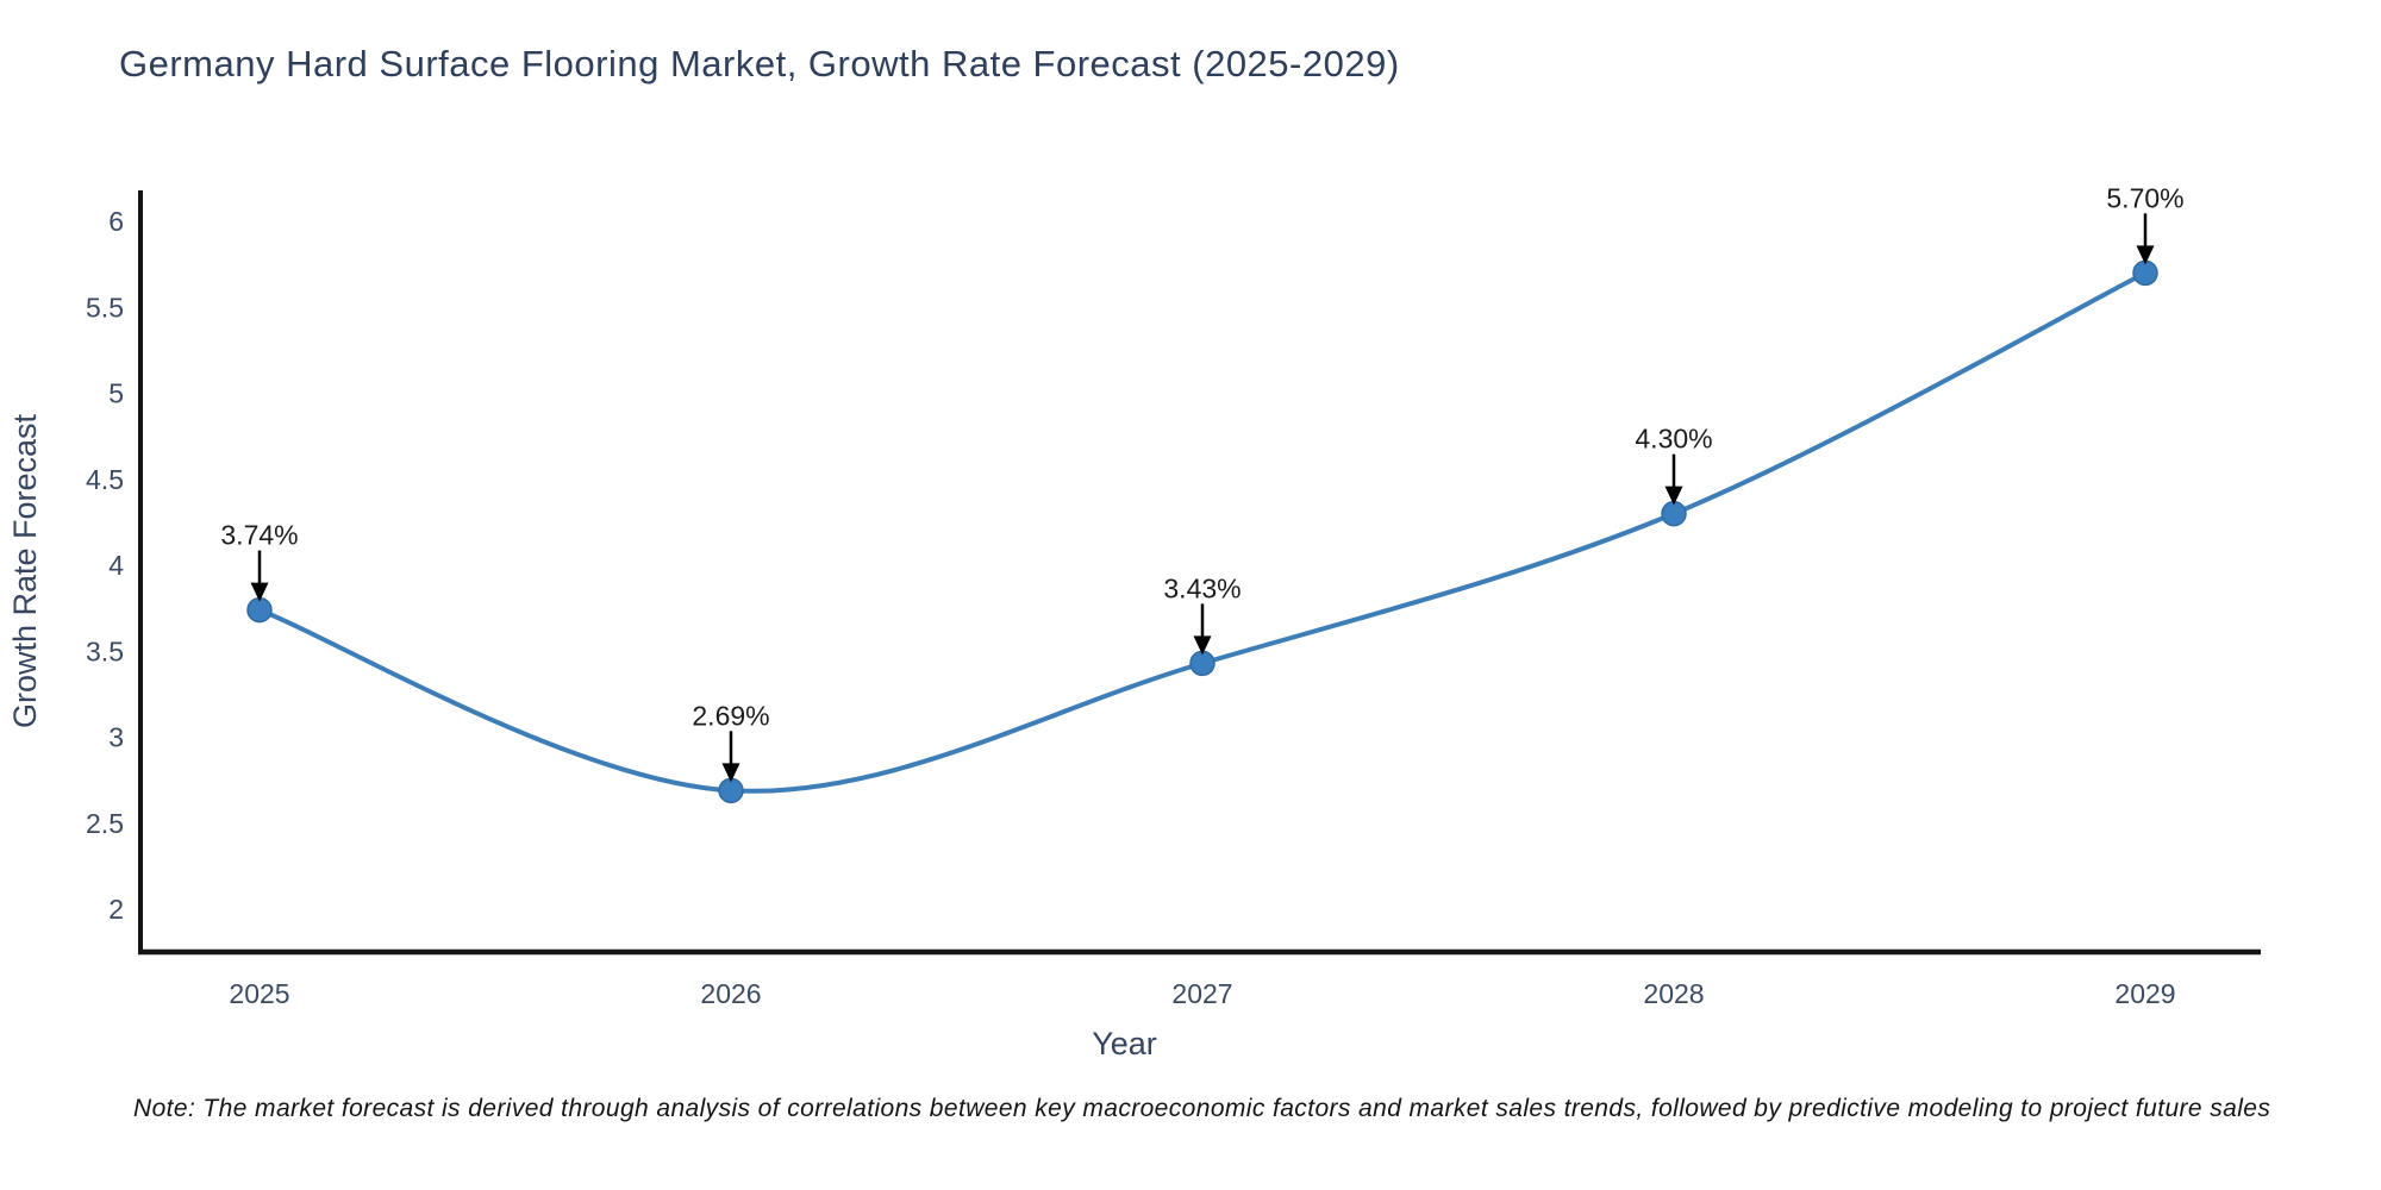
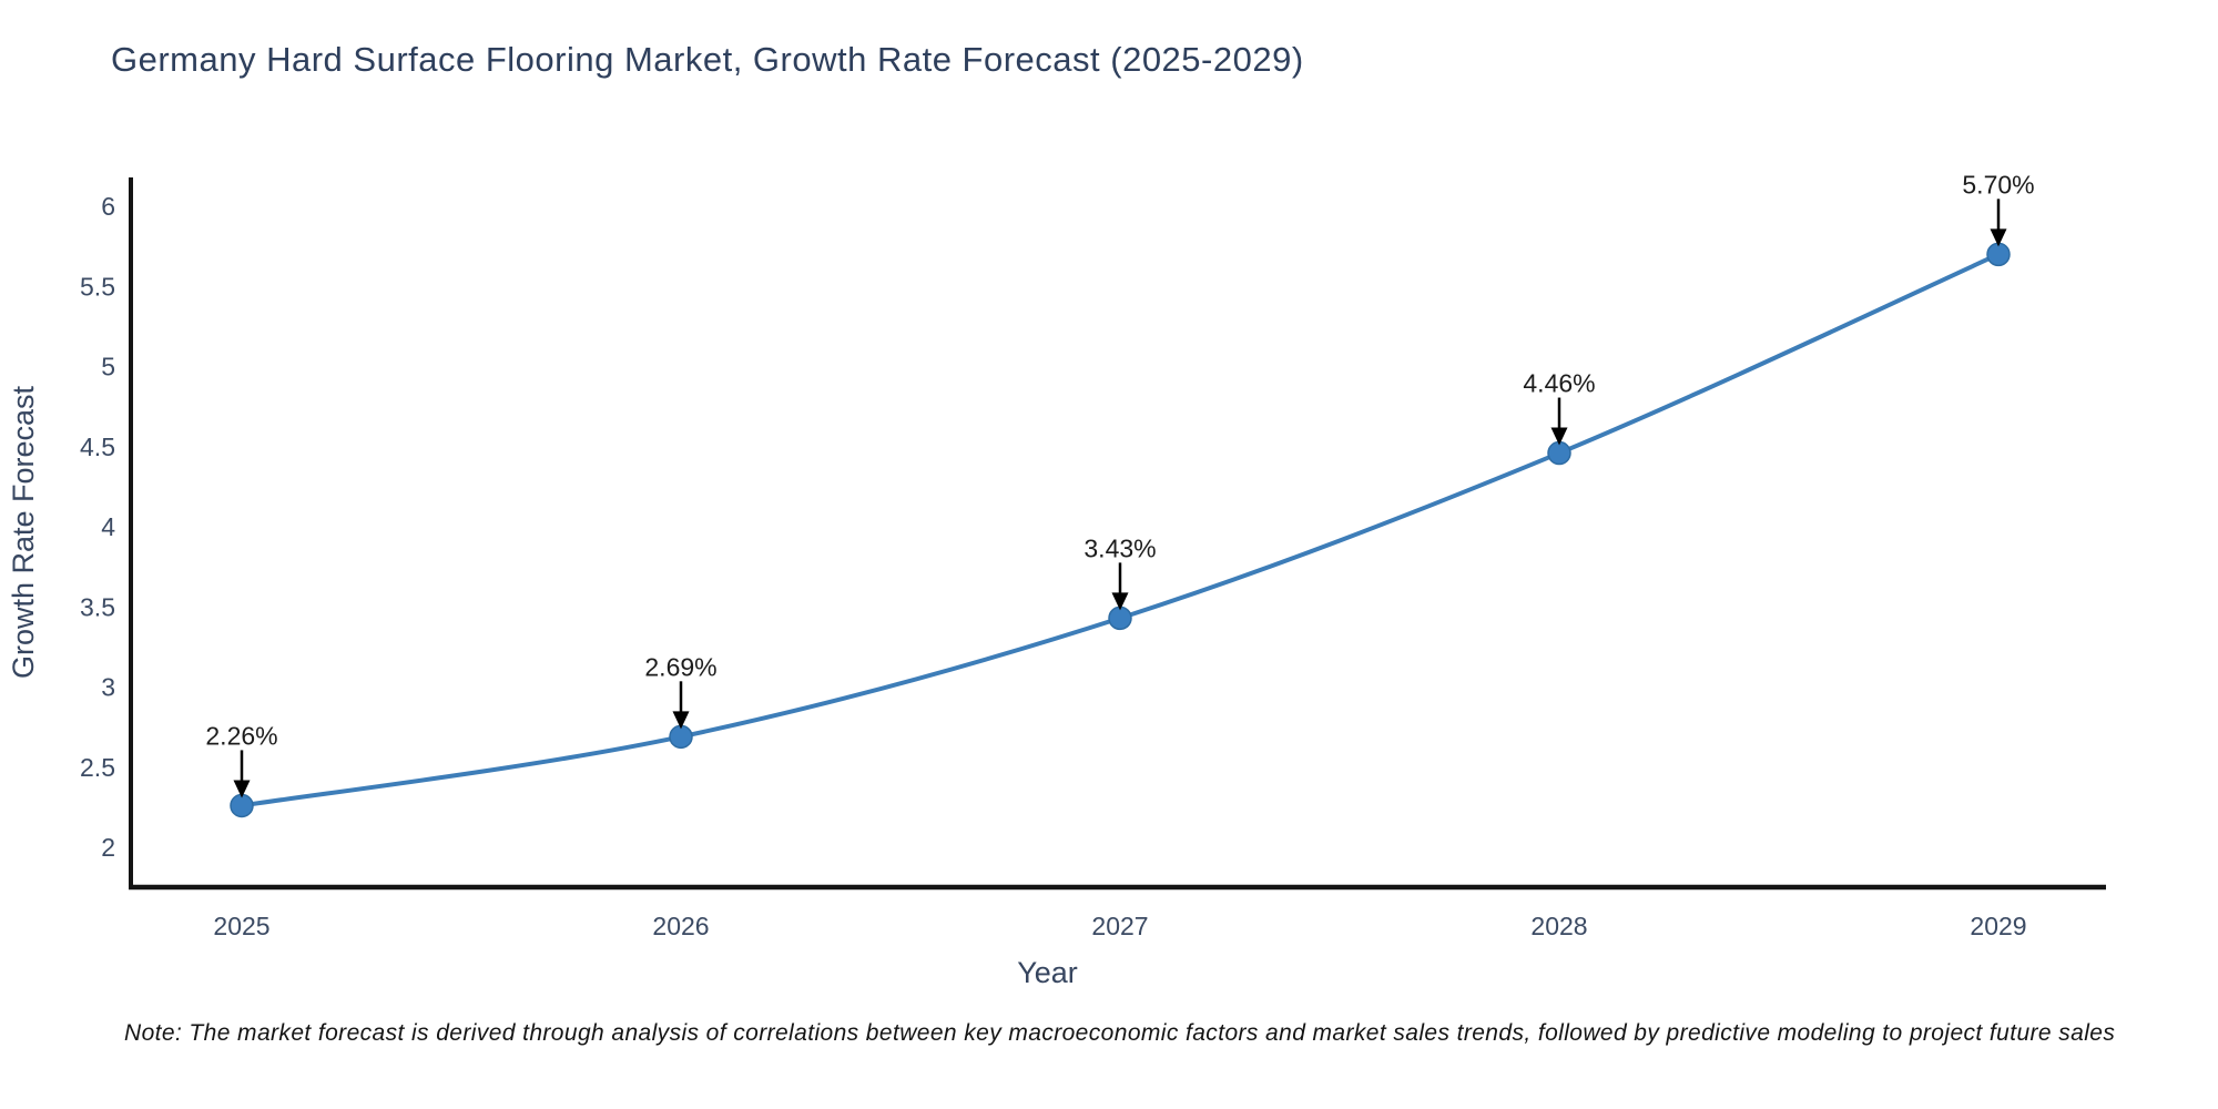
2025: 3.74% -> 2.26%
2028: 4.30% -> 4.46%
